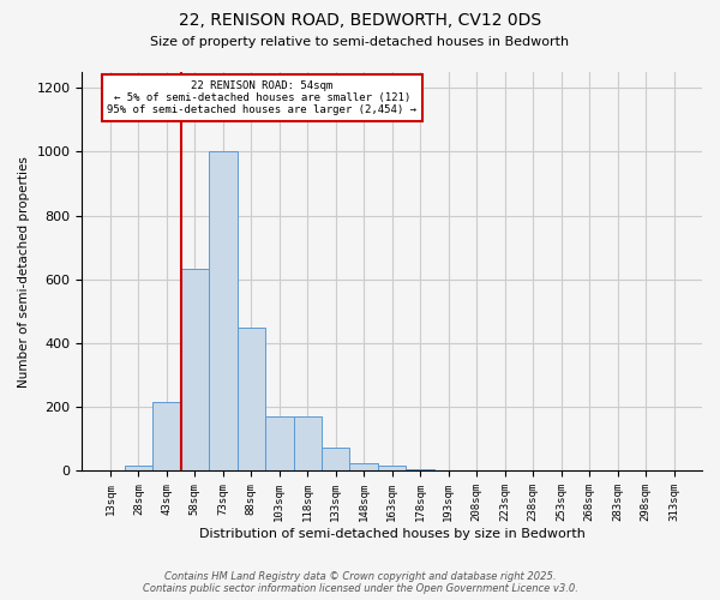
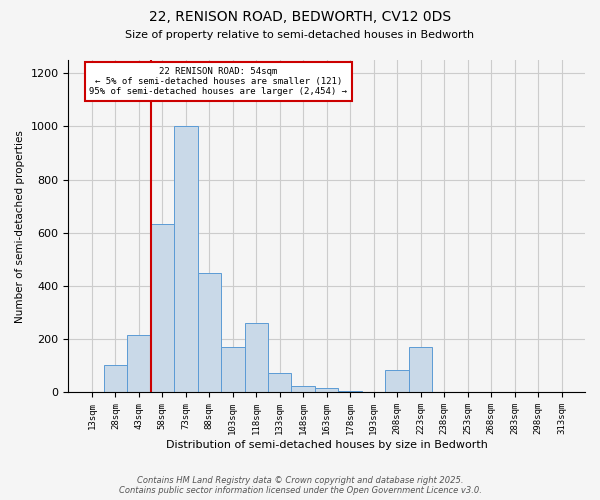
28sqm: 15 -> 105
118sqm: 172 -> 260
208sqm: 1 -> 85
223sqm: 1 -> 170
